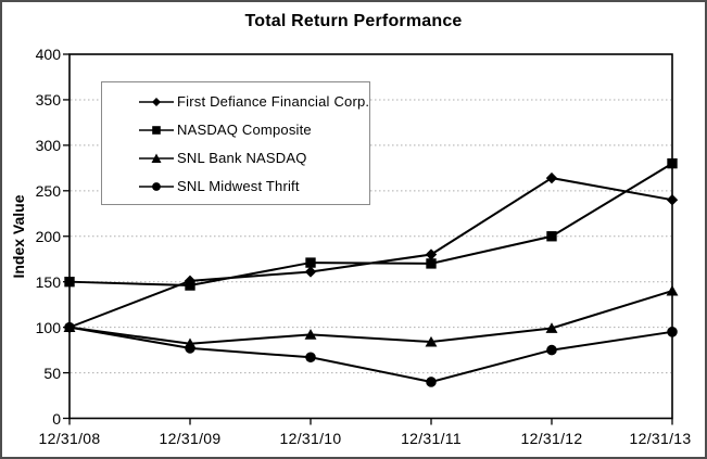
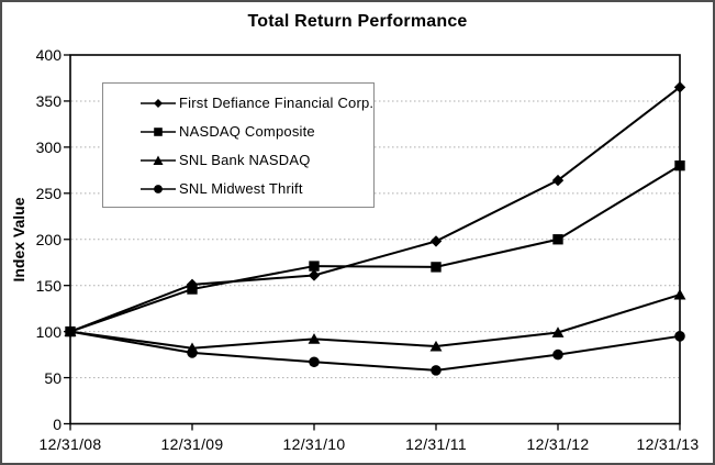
NASDAQ Composite/12/31/08: 150 -> 100
First Defiance Financial Corp./12/31/11: 180 -> 200
SNL Midwest Thrift/12/31/11: 40 -> 60
First Defiance Financial Corp./12/31/13: 240 -> 360
